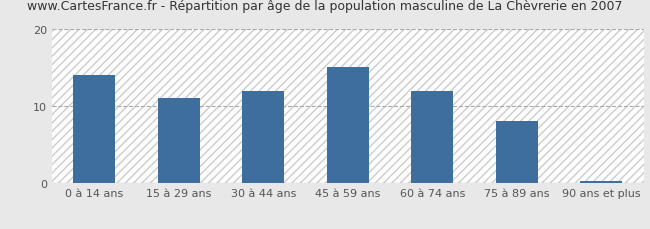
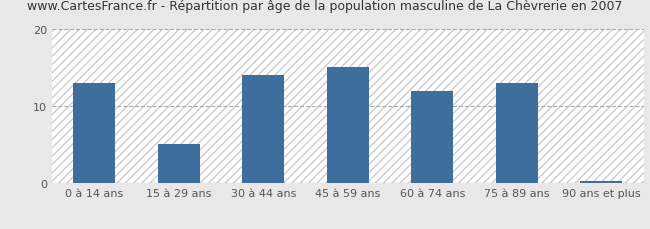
0 à 14 ans: 14.0 -> 13.0
15 à 29 ans: 11.0 -> 5.0
30 à 44 ans: 12.0 -> 14.0
75 à 89 ans: 8.0 -> 13.0
